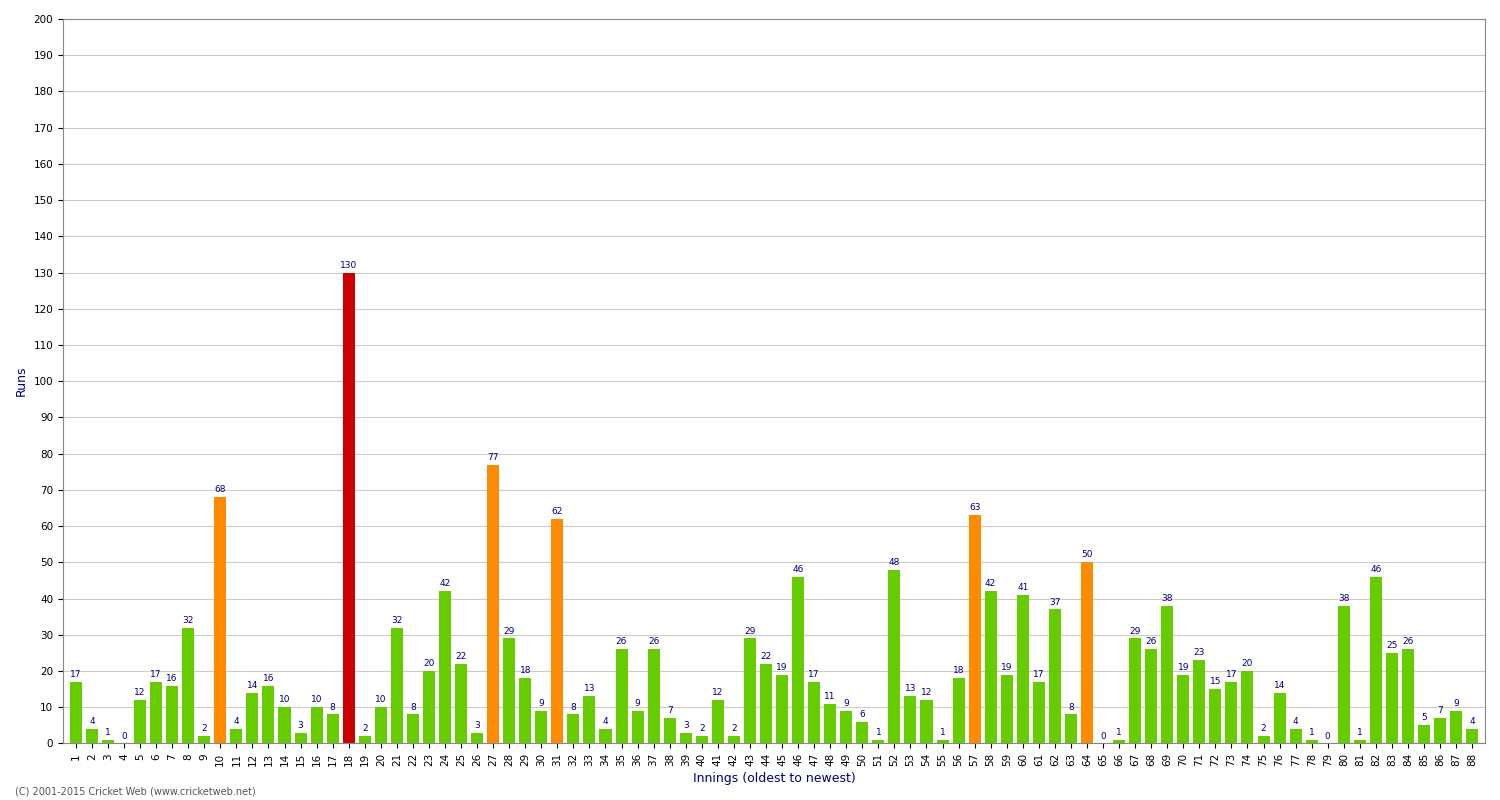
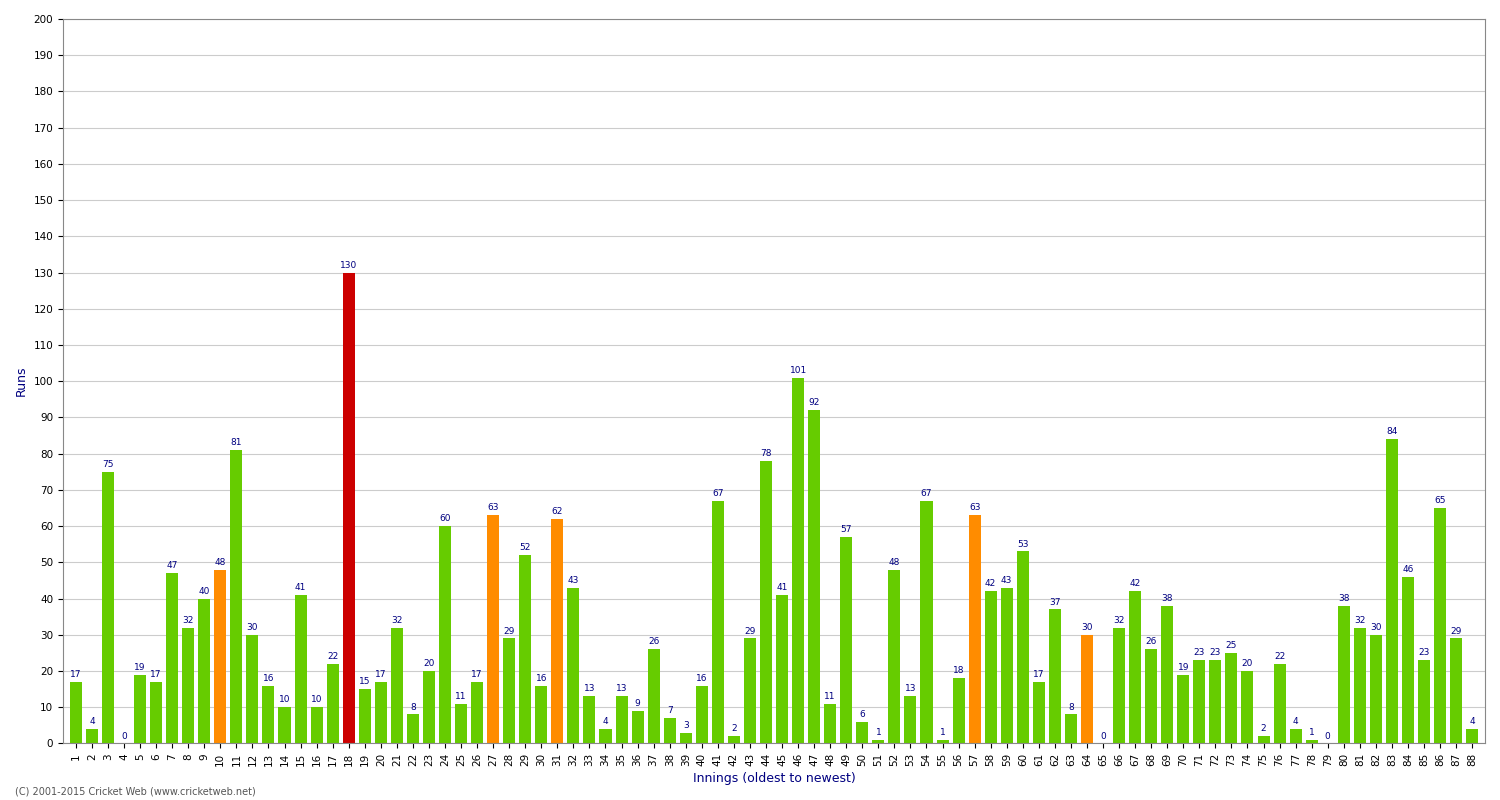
3: 1 -> 75
5: 12 -> 19
7: 16 -> 47
9: 2 -> 40
10: 68 -> 48
11: 4 -> 81
12: 14 -> 30
15: 3 -> 41
17: 8 -> 22
19: 2 -> 15
20: 10 -> 17
24: 42 -> 60
25: 22 -> 11
26: 3 -> 17
27: 77 -> 63
29: 18 -> 52
30: 9 -> 16
32: 8 -> 43
35: 26 -> 13
40: 2 -> 16
41: 12 -> 67
44: 22 -> 78
45: 19 -> 41
46: 46 -> 101
47: 17 -> 92
49: 9 -> 57
54: 12 -> 67
59: 19 -> 43
60: 41 -> 53
64: 50 -> 30
66: 1 -> 32
67: 29 -> 42
72: 15 -> 23
73: 17 -> 25
76: 14 -> 22
81: 1 -> 32
82: 46 -> 30
83: 25 -> 84
84: 26 -> 46
85: 5 -> 23
86: 7 -> 65
87: 9 -> 29
